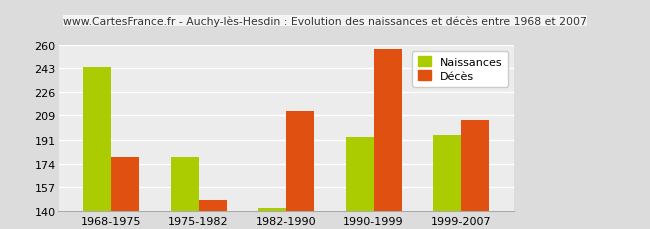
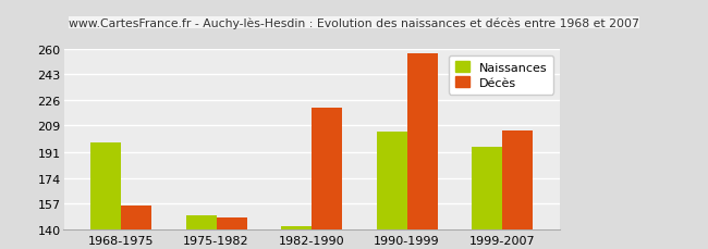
Naissances/1968-1975: 244 -> 198
Décès/1968-1975: 179 -> 156
Naissances/1975-1982: 179 -> 149
Décès/1982-1990: 212 -> 221
Naissances/1990-1999: 193 -> 205
